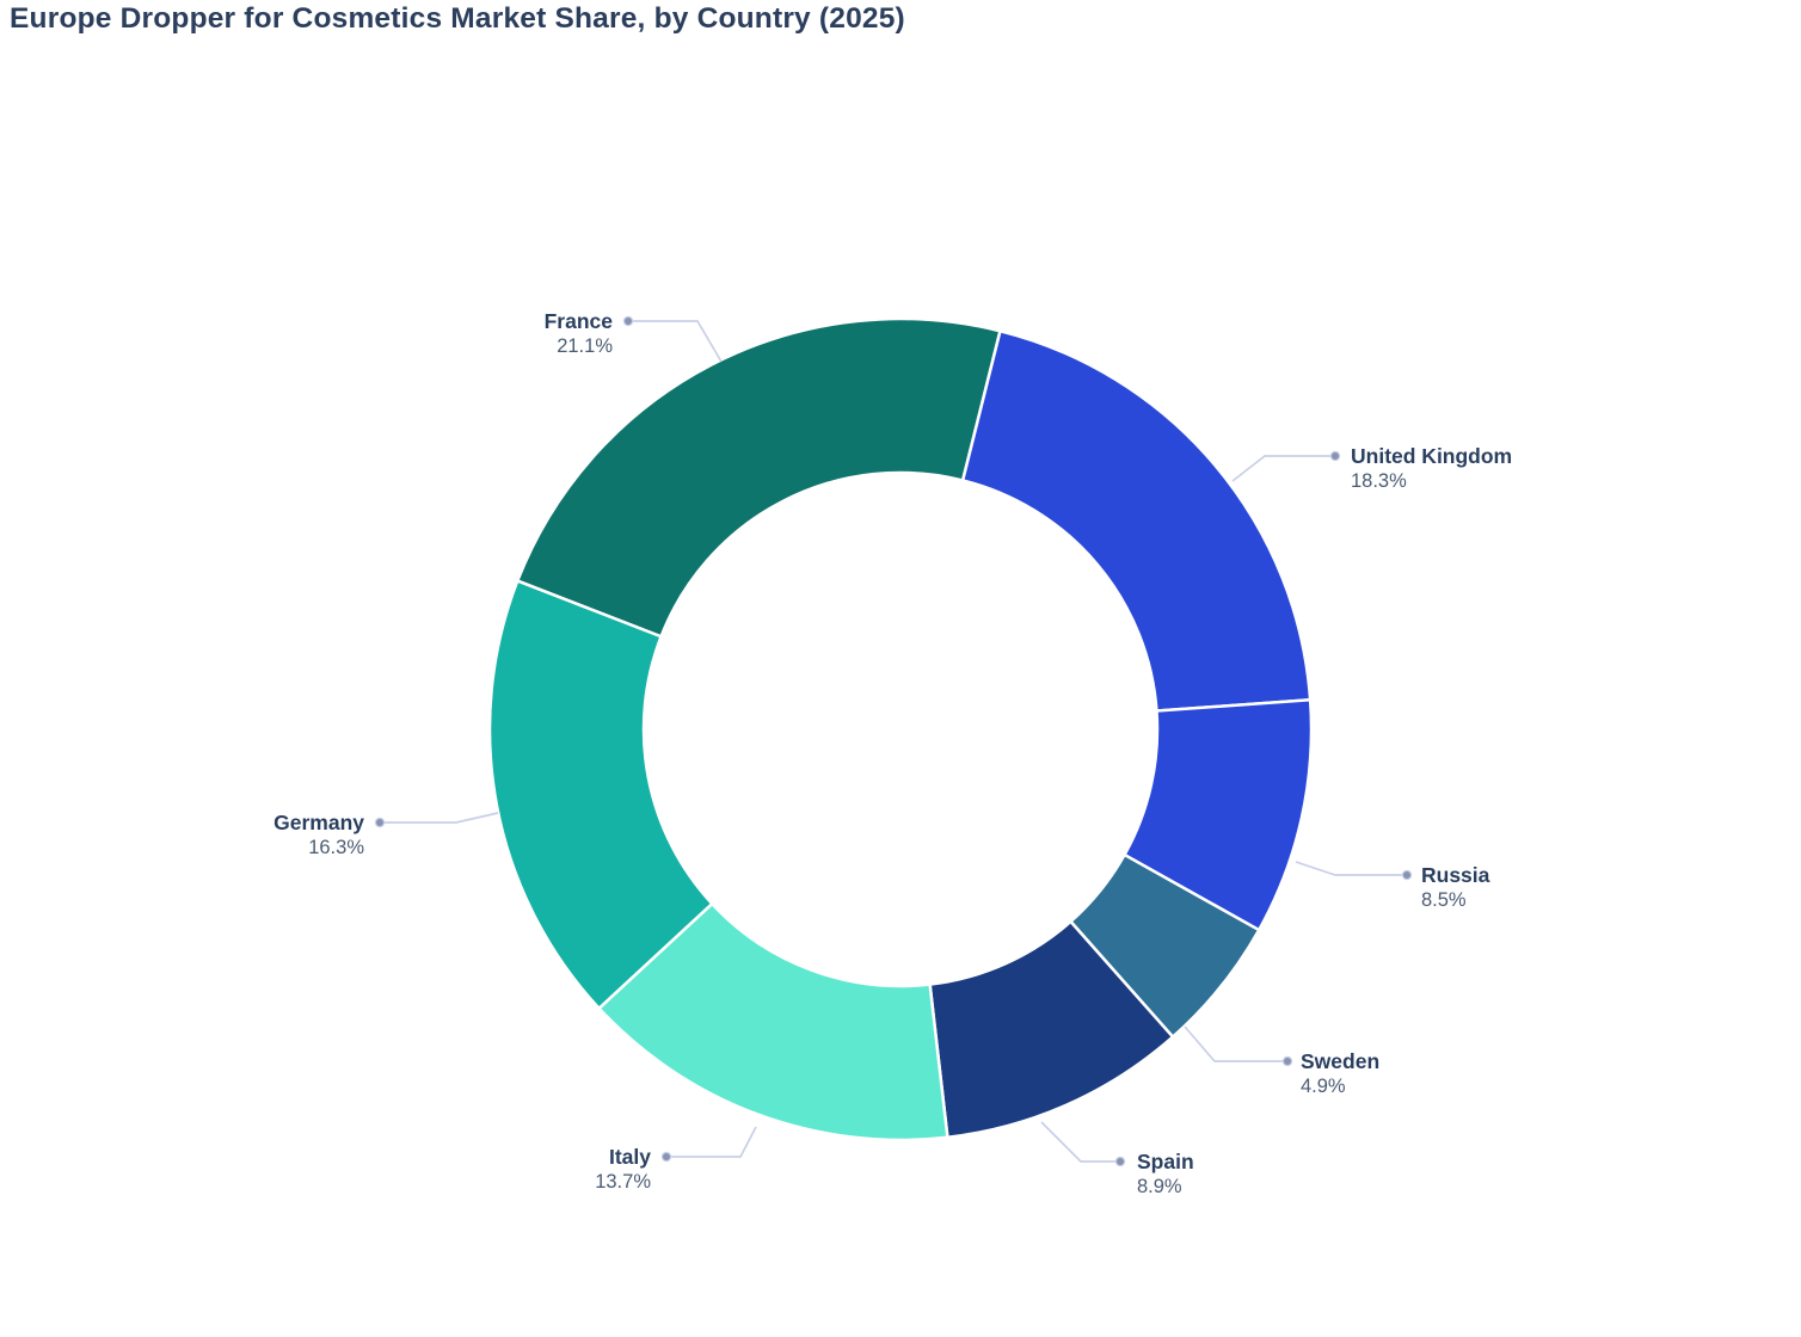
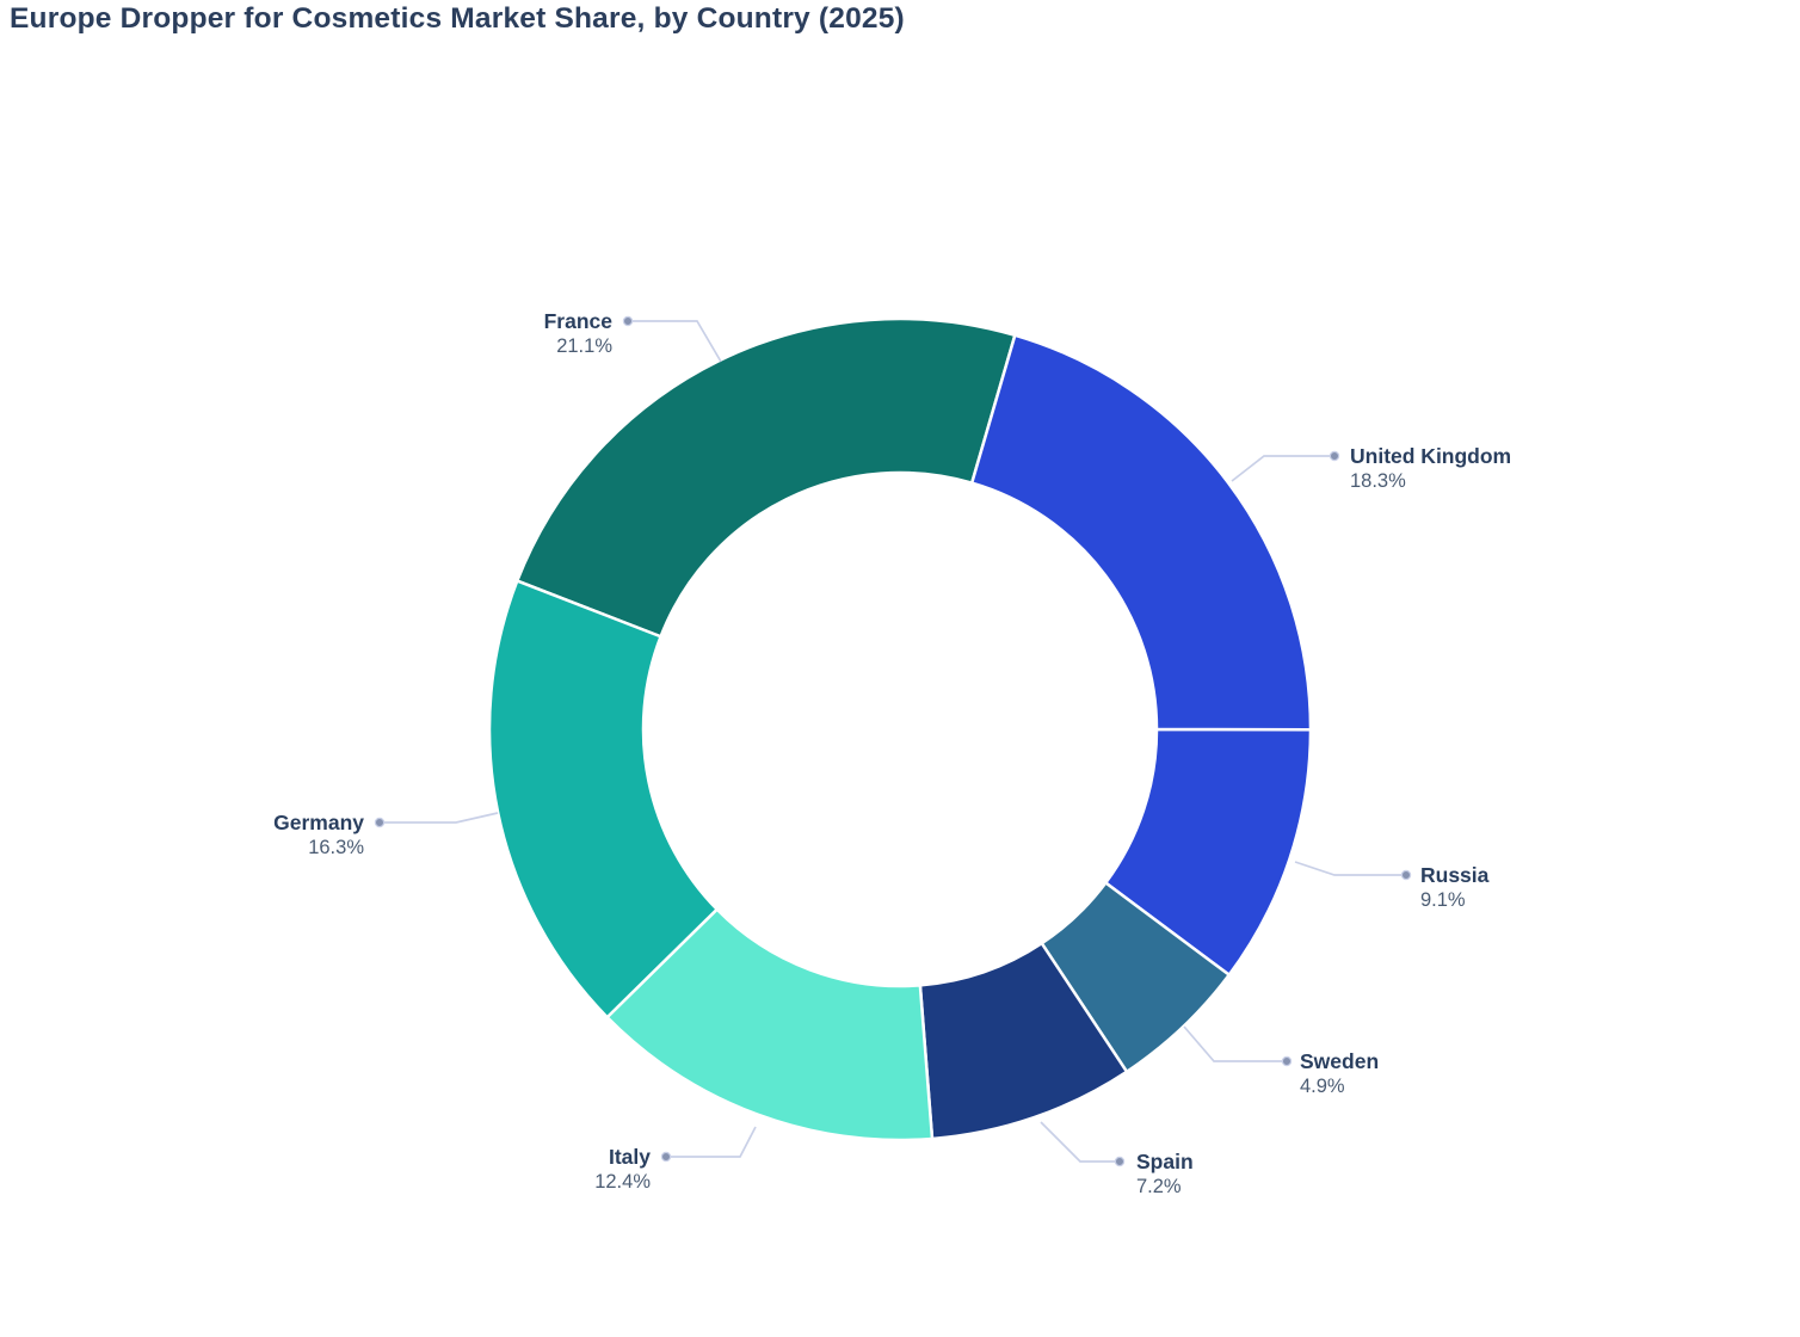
Russia: 8.5% -> 9.1%
Spain: 8.9% -> 7.2%
Italy: 13.7% -> 12.4%
